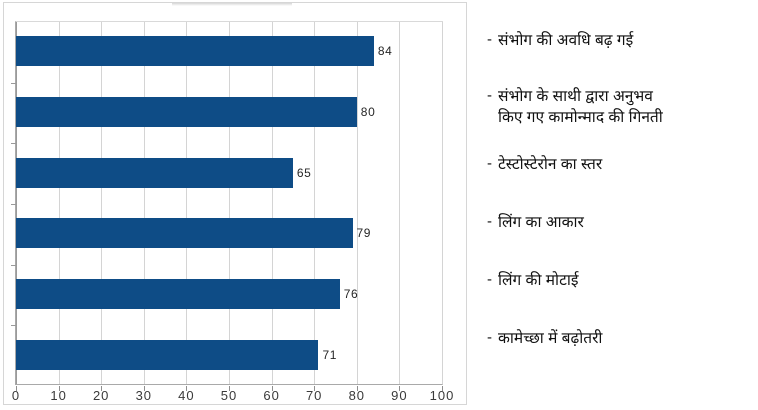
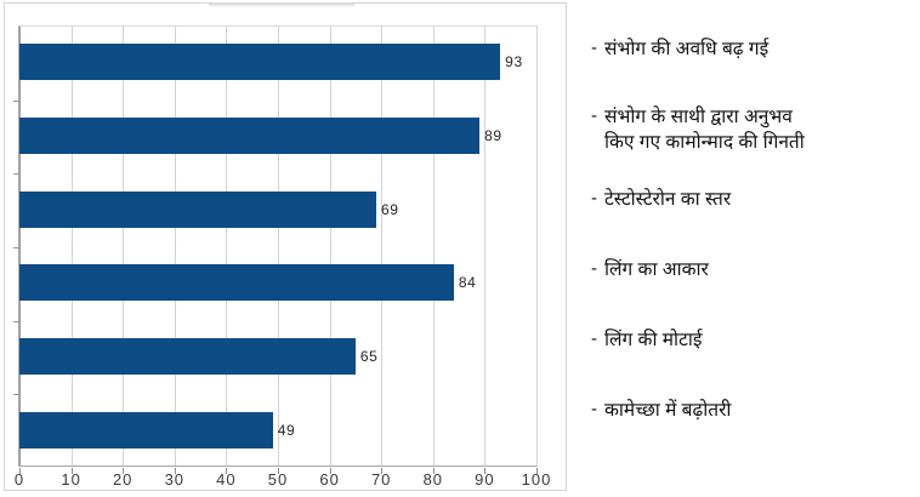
संभोग की अवधि बढ़ गई: 84 -> 93
संभोग के साथी द्वारा अनुभव किए गए कामोन्माद की गिनती: 80 -> 89
टेस्टोस्टेरोन का स्तर: 65 -> 69
लिंग का आकार: 79 -> 84
लिंग की मोटाई: 76 -> 65
कामेच्छा में बढ़ोतरी: 71 -> 49
